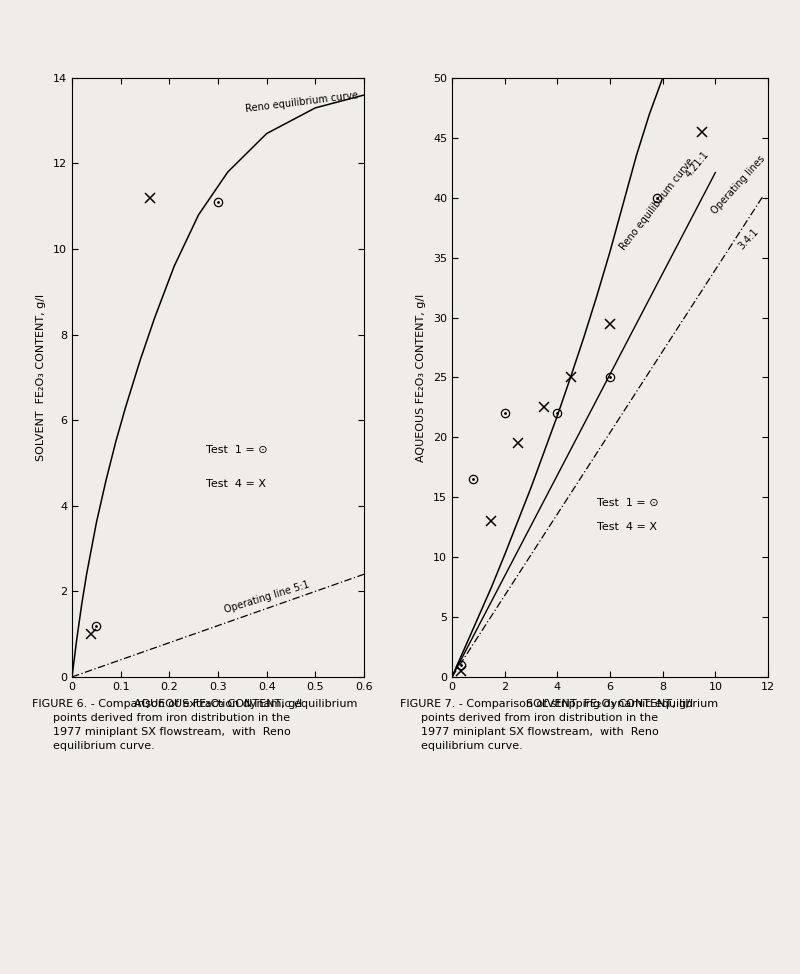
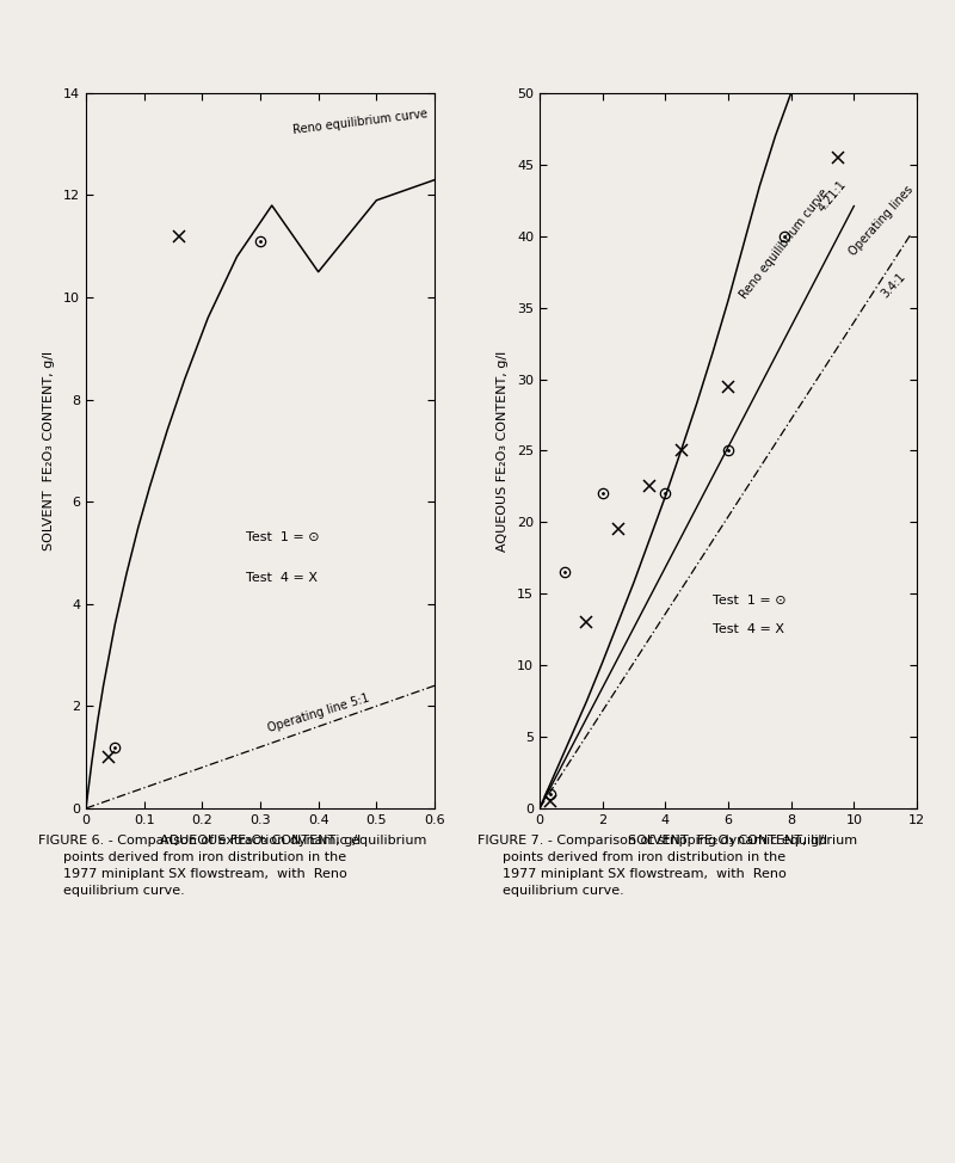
0.4: 12.7 -> 10.5
0.5: 13.3 -> 11.9
0.6: 13.6 -> 12.3
